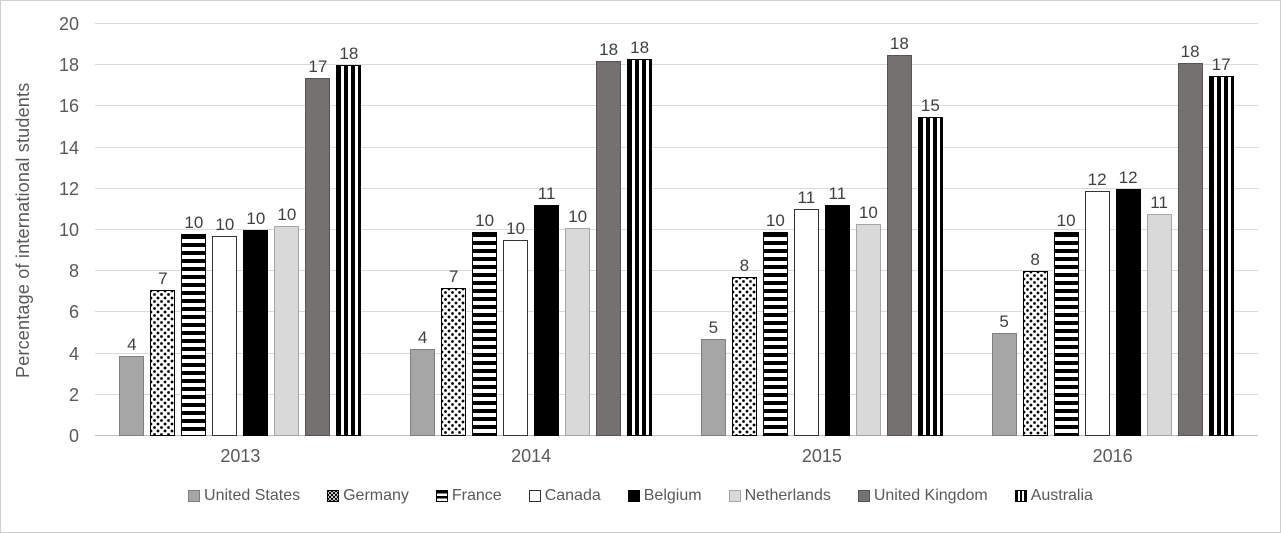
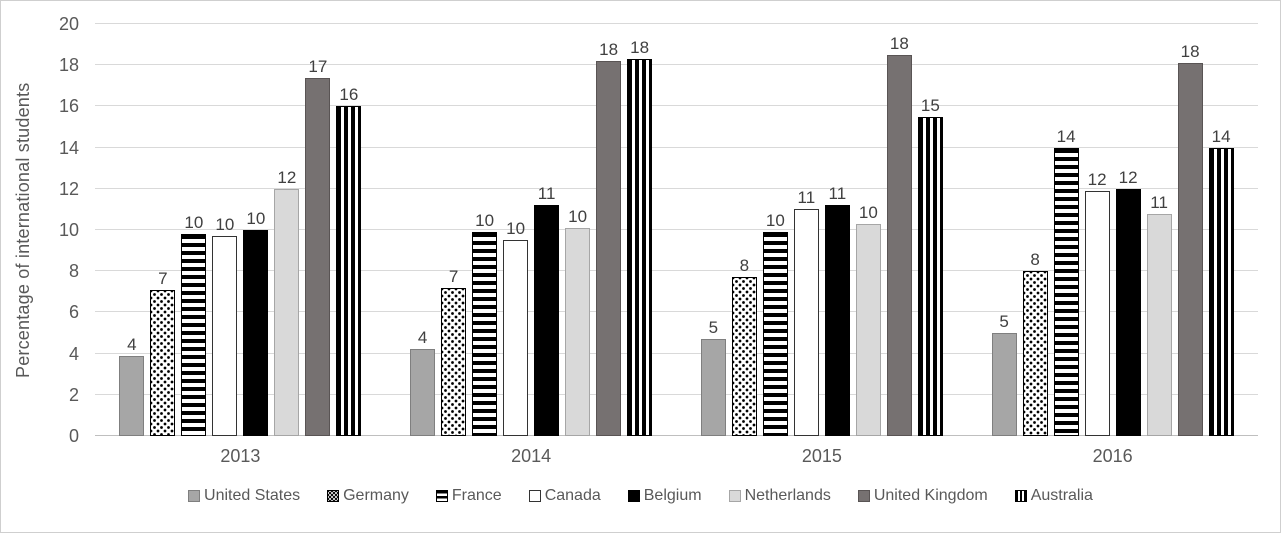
Netherlands/2013: 10 -> 12
Australia/2013: 18 -> 16
France/2016: 10 -> 14
Australia/2016: 17 -> 14
